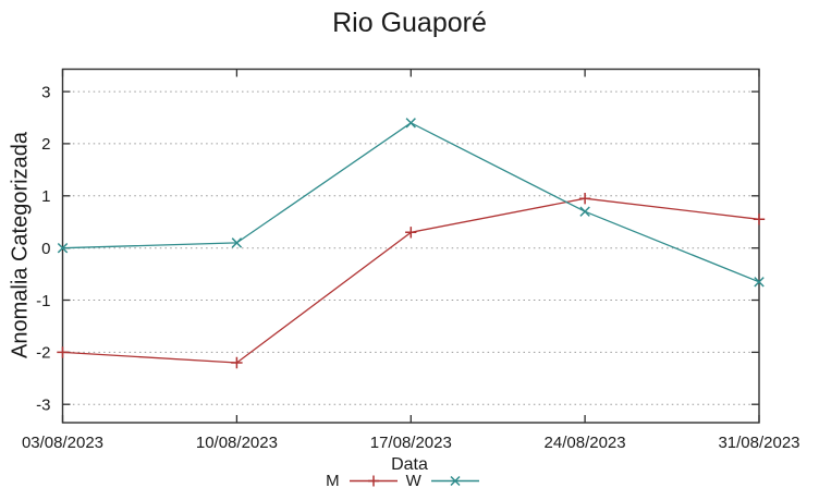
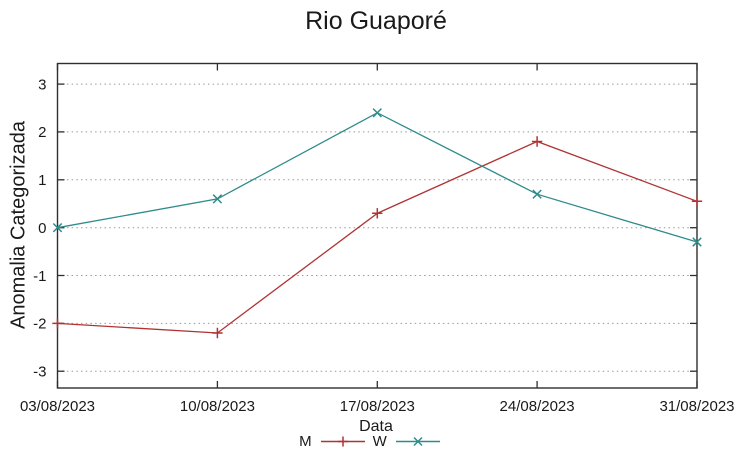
W/10/08/2023: 0.1 -> 0.6
M/24/08/2023: 0.9 -> 1.8
W/31/08/2023: -0.7 -> -0.3
